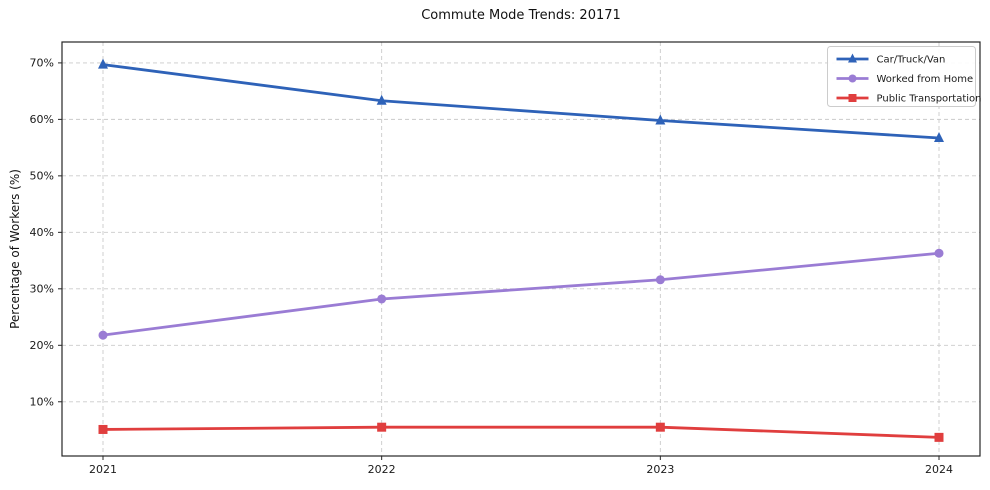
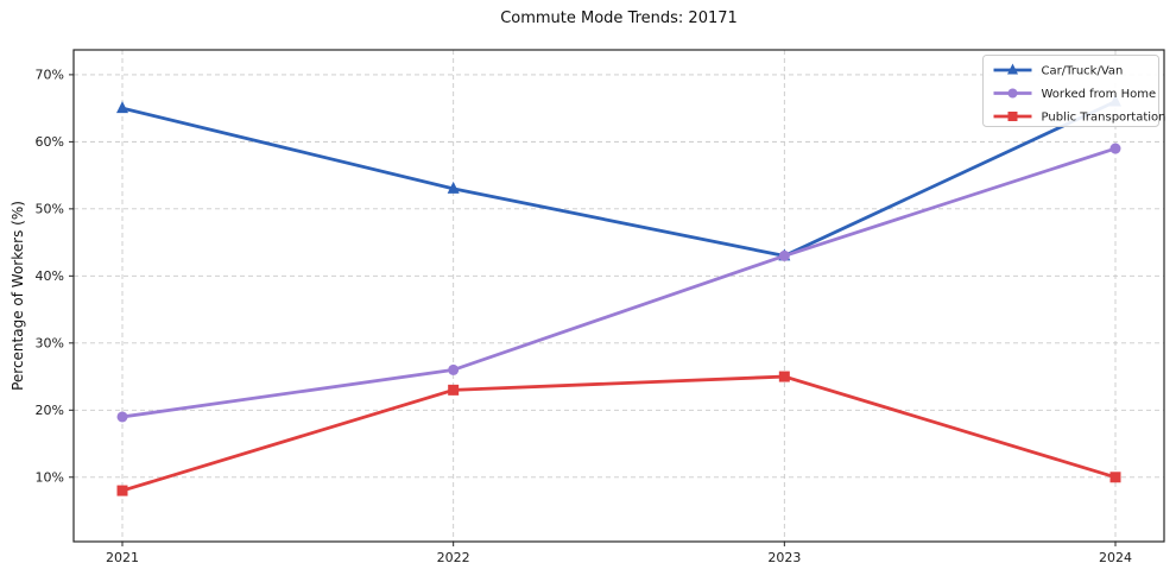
Car/Truck/Van/2021: 70% -> 65%
Worked from Home/2021: 22% -> 19%
Public Transportation/2021: 5% -> 8%
Car/Truck/Van/2022: 63% -> 53%
Worked from Home/2022: 28% -> 26%
Public Transportation/2022: 6% -> 23%
Car/Truck/Van/2023: 60% -> 43%
Worked from Home/2023: 32% -> 43%
Public Transportation/2023: 6% -> 25%
Car/Truck/Van/2024: 57% -> 66%
Worked from Home/2024: 36% -> 59%
Public Transportation/2024: 4% -> 10%
